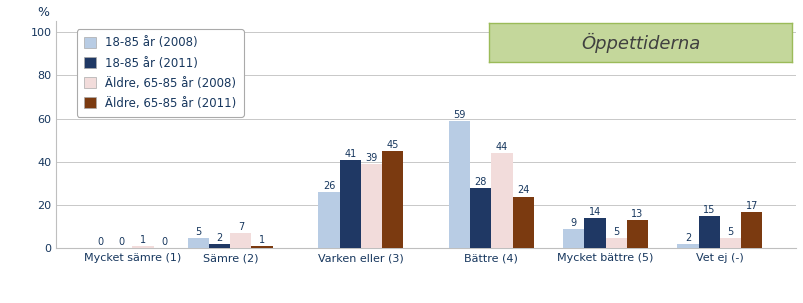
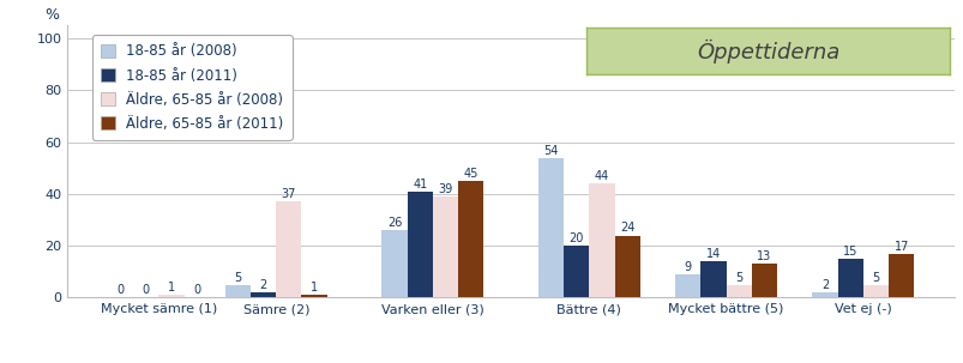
Äldre, 65-85 år (2008)/Sämre (2): 7 -> 37
18-85 år (2008)/Bättre (4): 59 -> 54
18-85 år (2011)/Bättre (4): 28 -> 20
